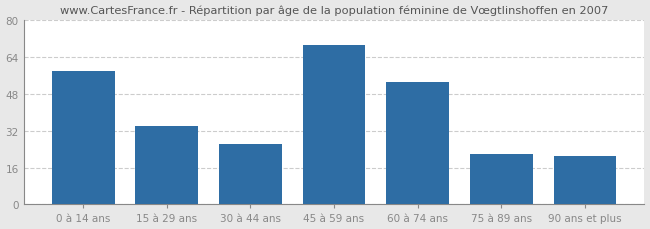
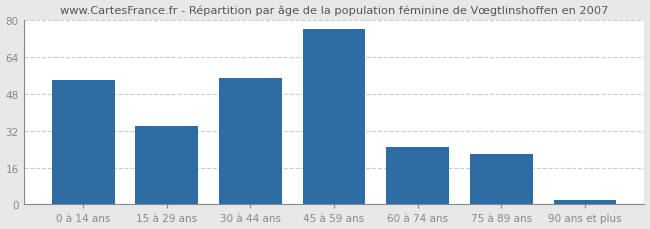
0 à 14 ans: 58 -> 54
30 à 44 ans: 26 -> 55
45 à 59 ans: 69 -> 76
60 à 74 ans: 53 -> 25
90 ans et plus: 21 -> 2
